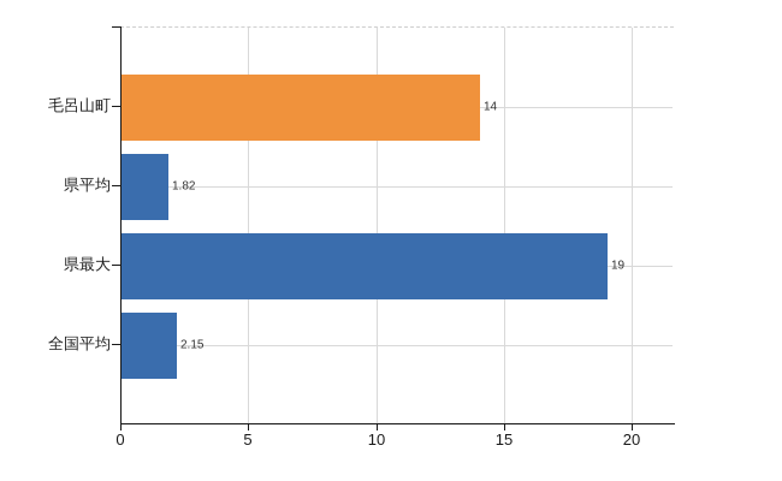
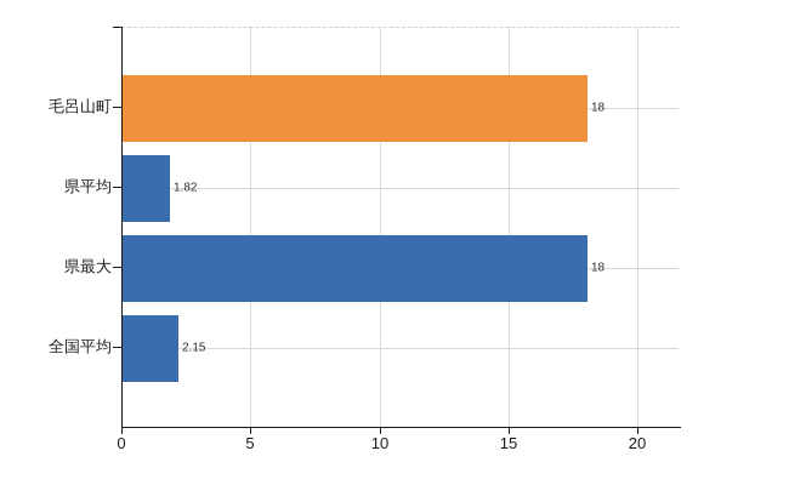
毛呂山町: 14 -> 18
県最大: 19 -> 18
